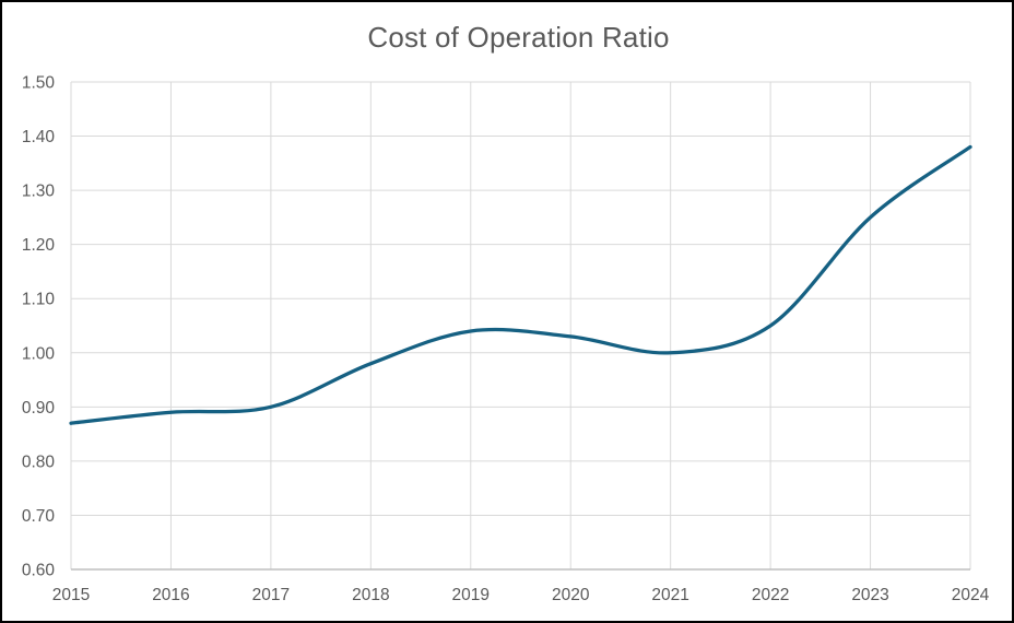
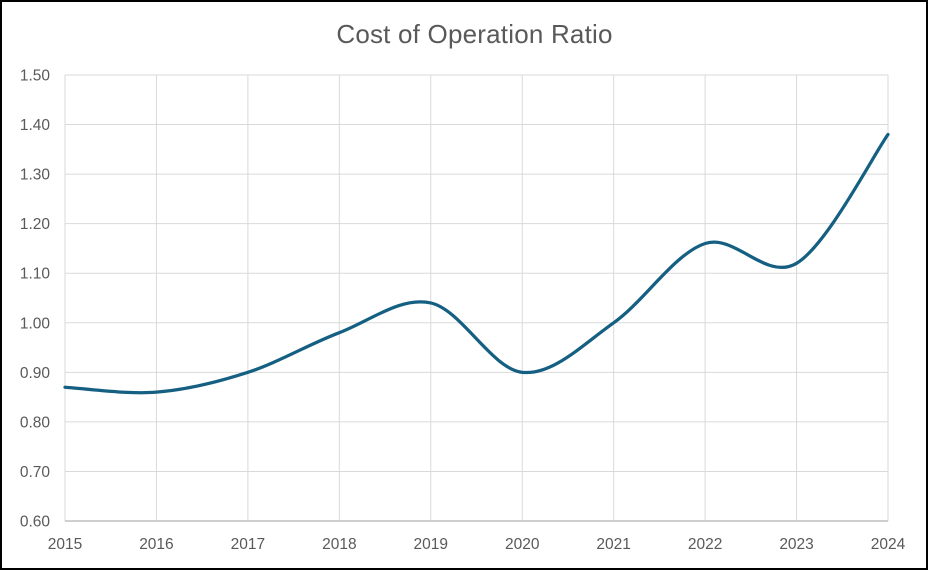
2016: 0.89 -> 0.86
2020: 1.03 -> 0.90
2022: 1.05 -> 1.16
2023: 1.25 -> 1.12
